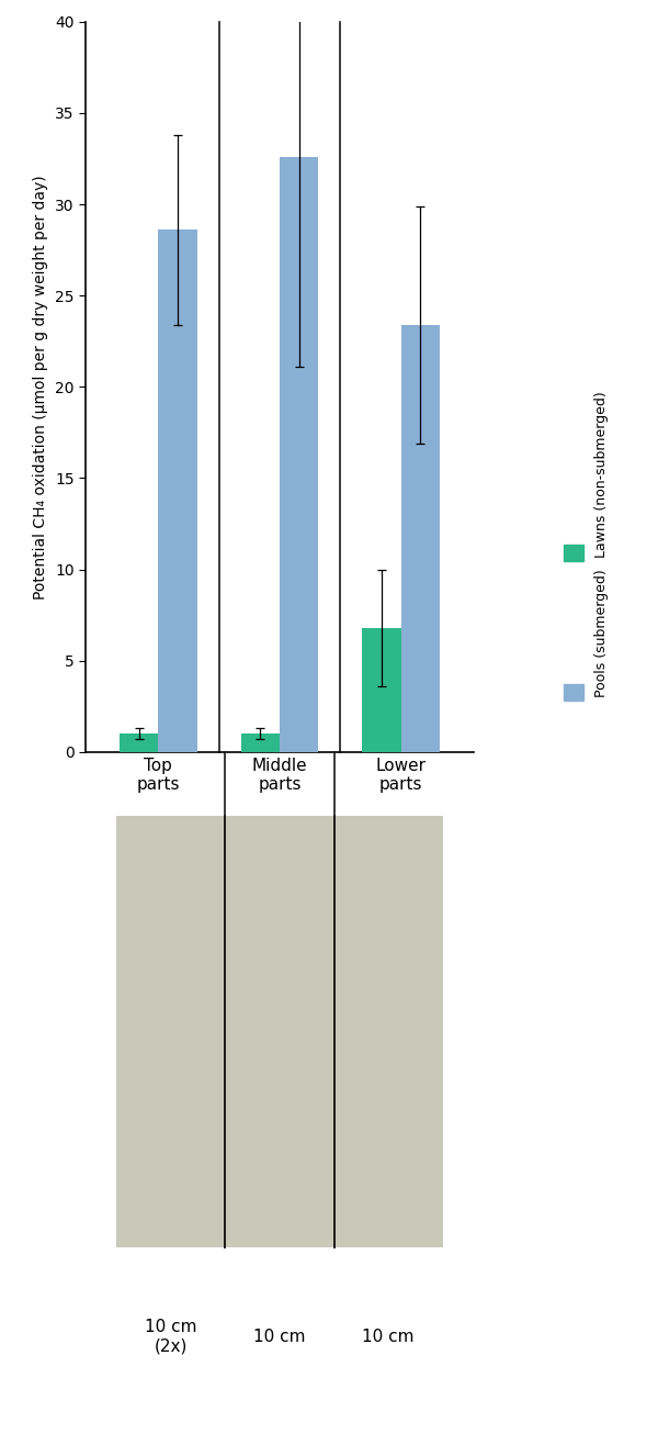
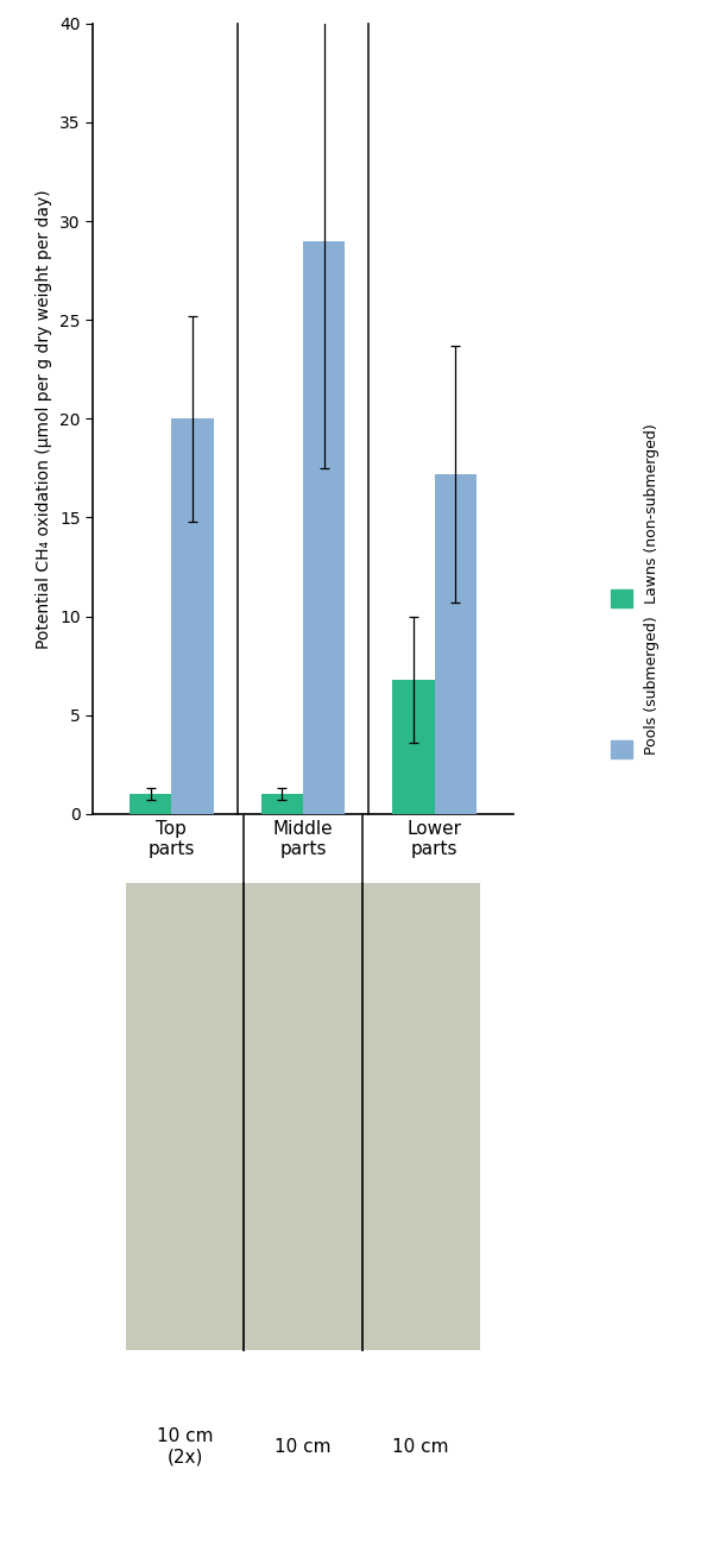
Pools (submerged)/Top parts: 28.6 -> 20.0
Pools (submerged)/Middle parts: 32.6 -> 29.0
Pools (submerged)/Lower parts: 23.4 -> 17.2
